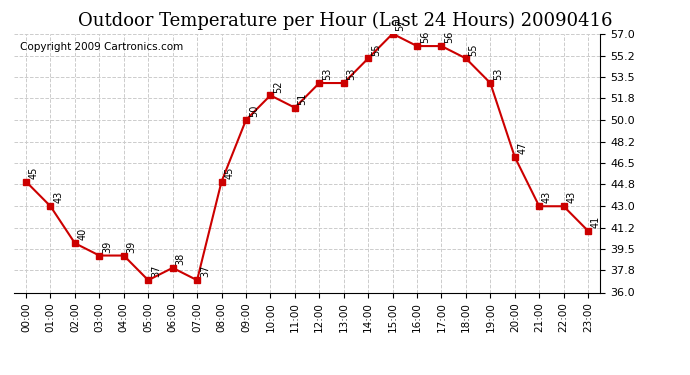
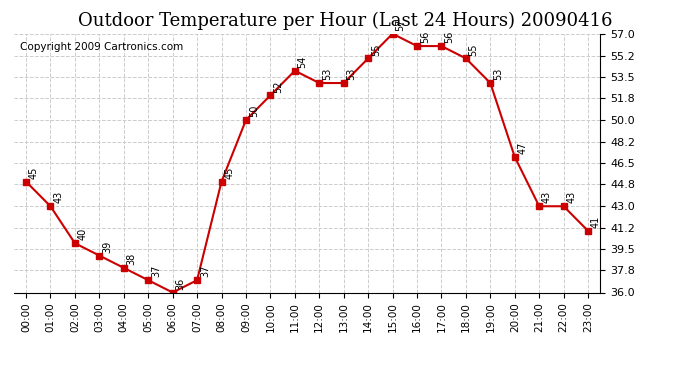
04:00: 39 -> 38
06:00: 38 -> 36
11:00: 51 -> 54
